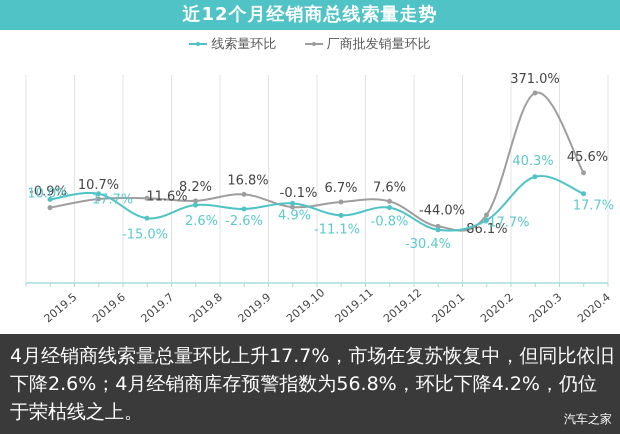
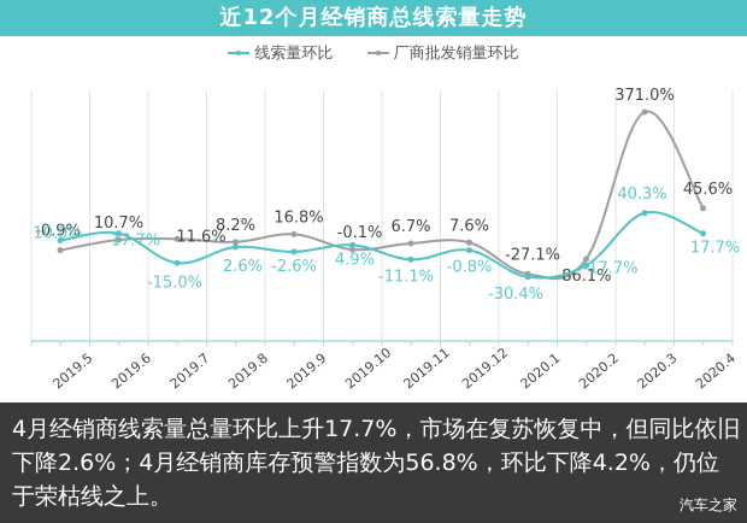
厂商批发销量环比/2020.1: -44.0% -> -27.1%
